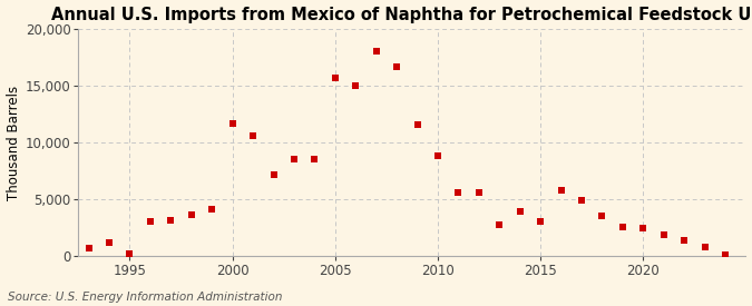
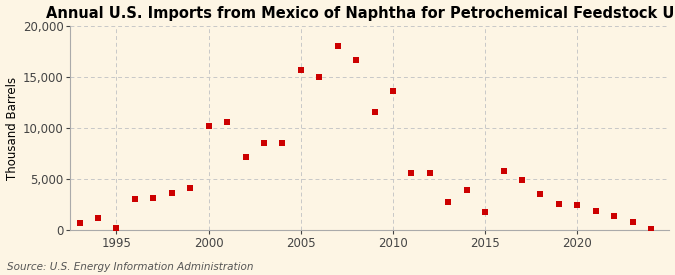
2000: 11,700 -> 10,200
2010: 8,800 -> 13,600
2015: 3,100 -> 1,800
